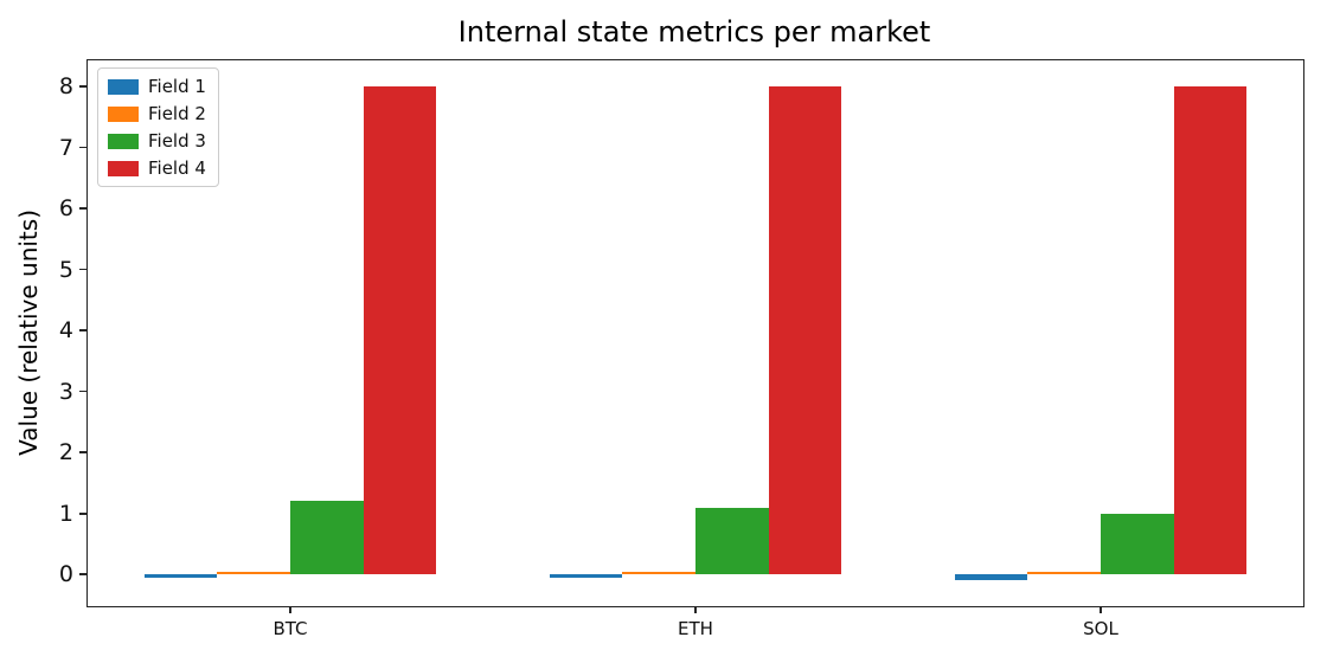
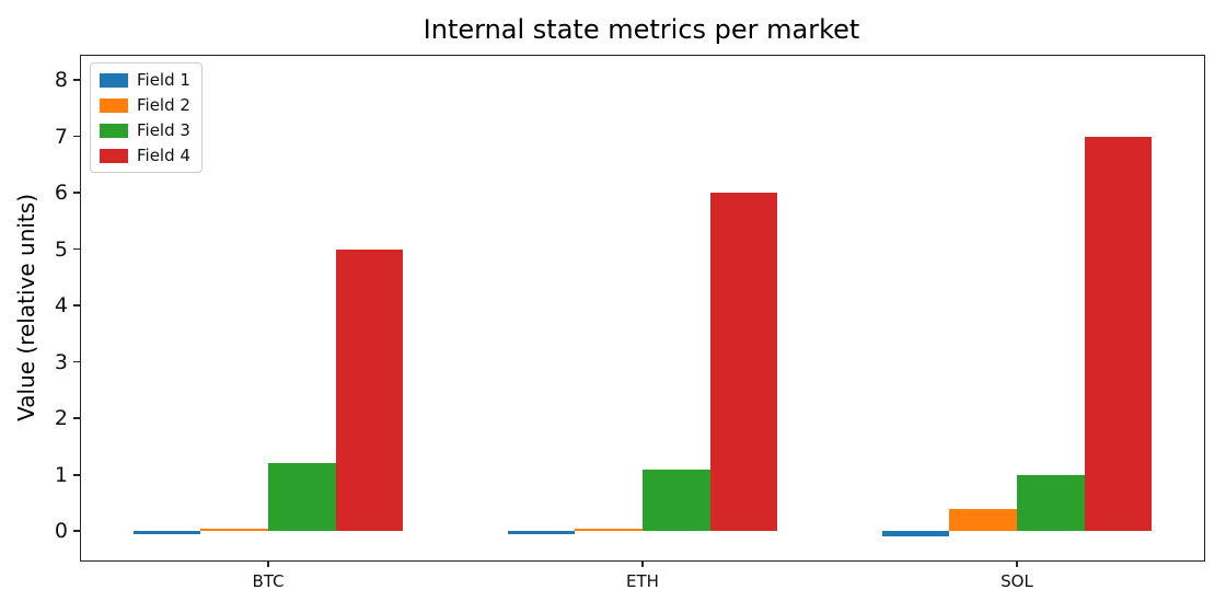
Field 4/BTC: 8 -> 5
Field 4/ETH: 8 -> 6
Field 2/SOL: 0.1 -> 0.4
Field 4/SOL: 8 -> 7
